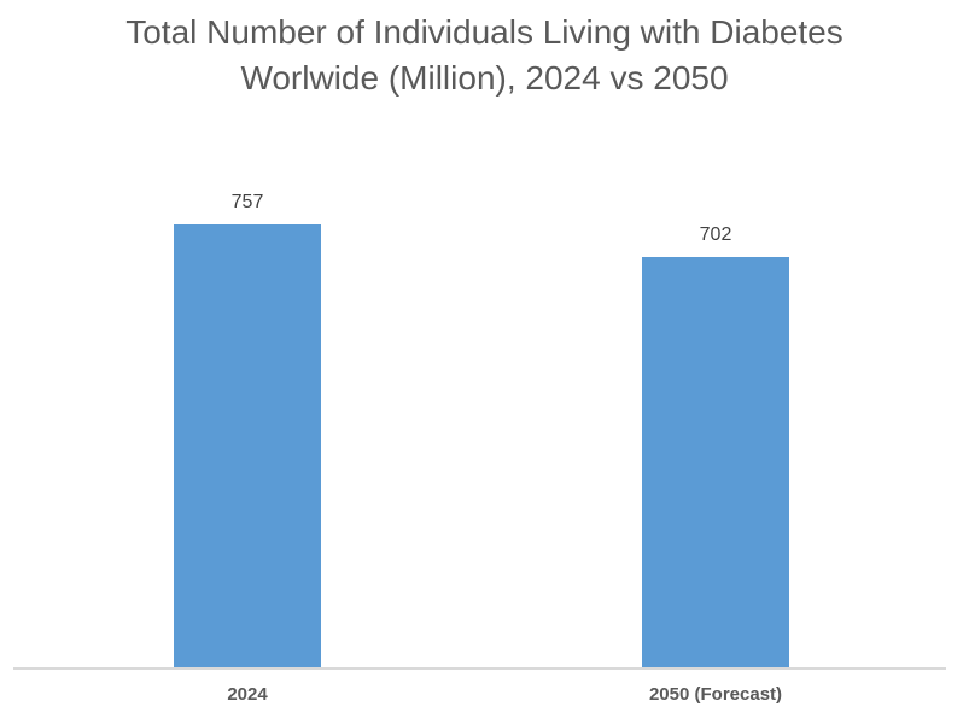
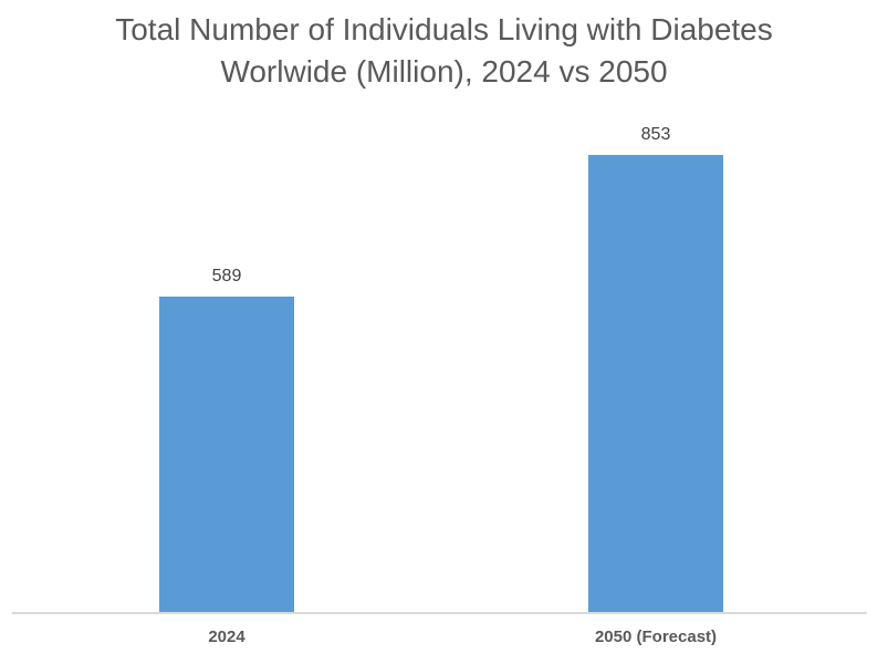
2024: 757 -> 589
2050 (Forecast): 702 -> 853
